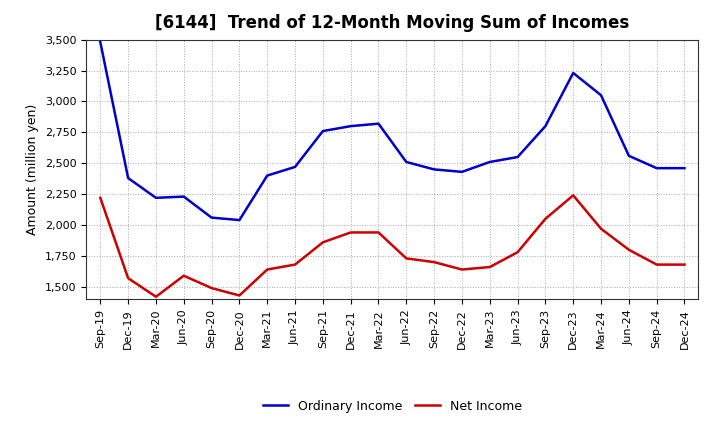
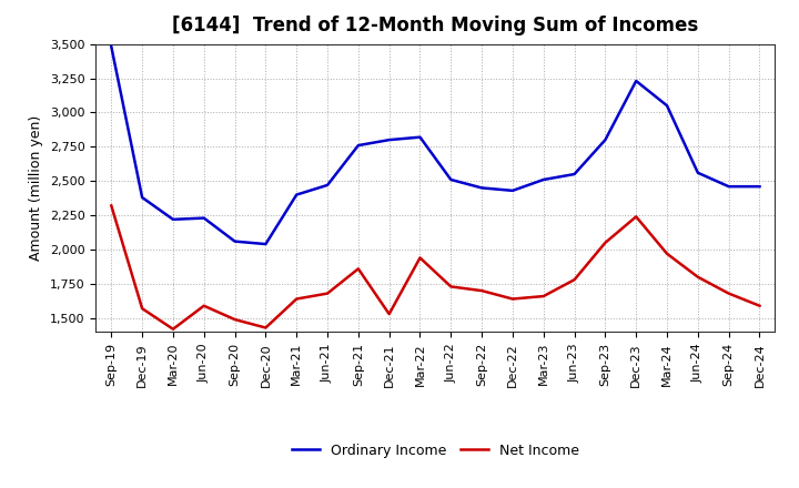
Net Income/Sep-19: 2,220 -> 2,320
Net Income/Dec-21: 1,940 -> 1,530
Net Income/Dec-24: 1,680 -> 1,590
